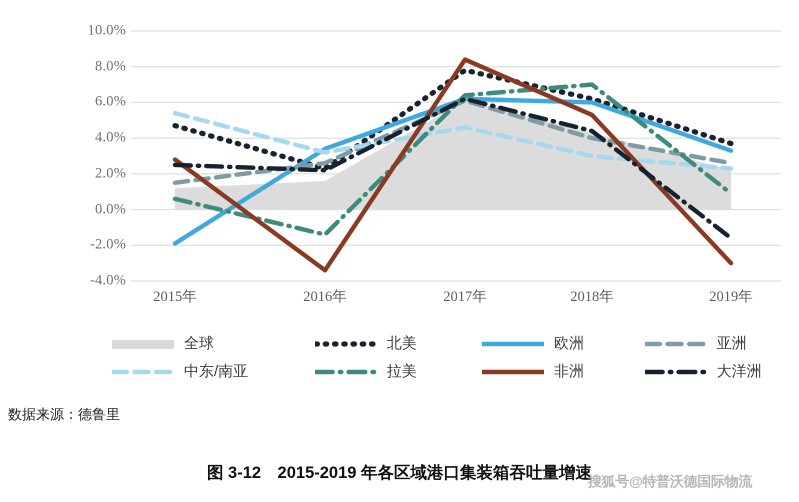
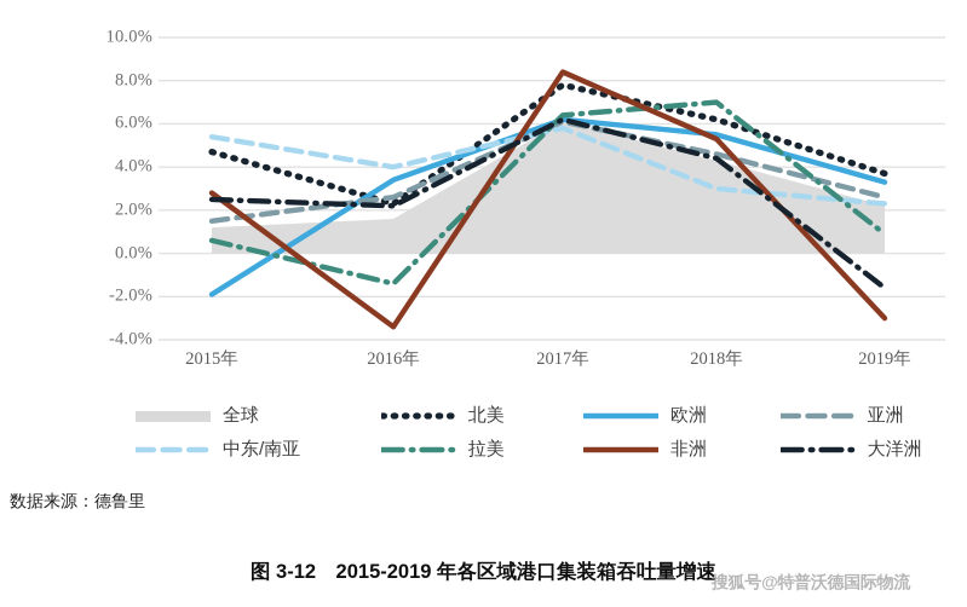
中东/南亚/2016年: 3.2% -> 4.0%
中东/南亚/2017年: 4.6% -> 5.8%
欧洲/2018年: 6.0% -> 5.5%
亚洲/2018年: 4.0% -> 4.6%
